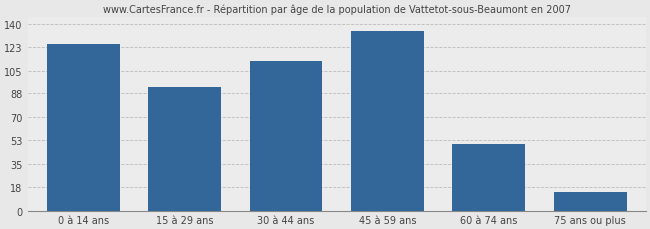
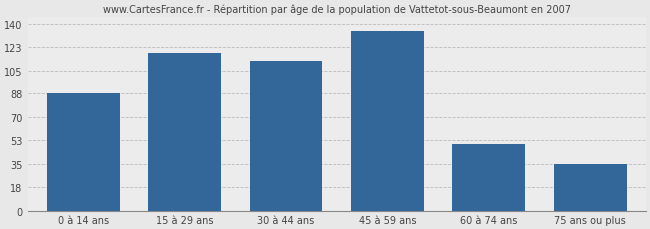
0 à 14 ans: 125 -> 88
15 à 29 ans: 93 -> 118
75 ans ou plus: 14 -> 35
